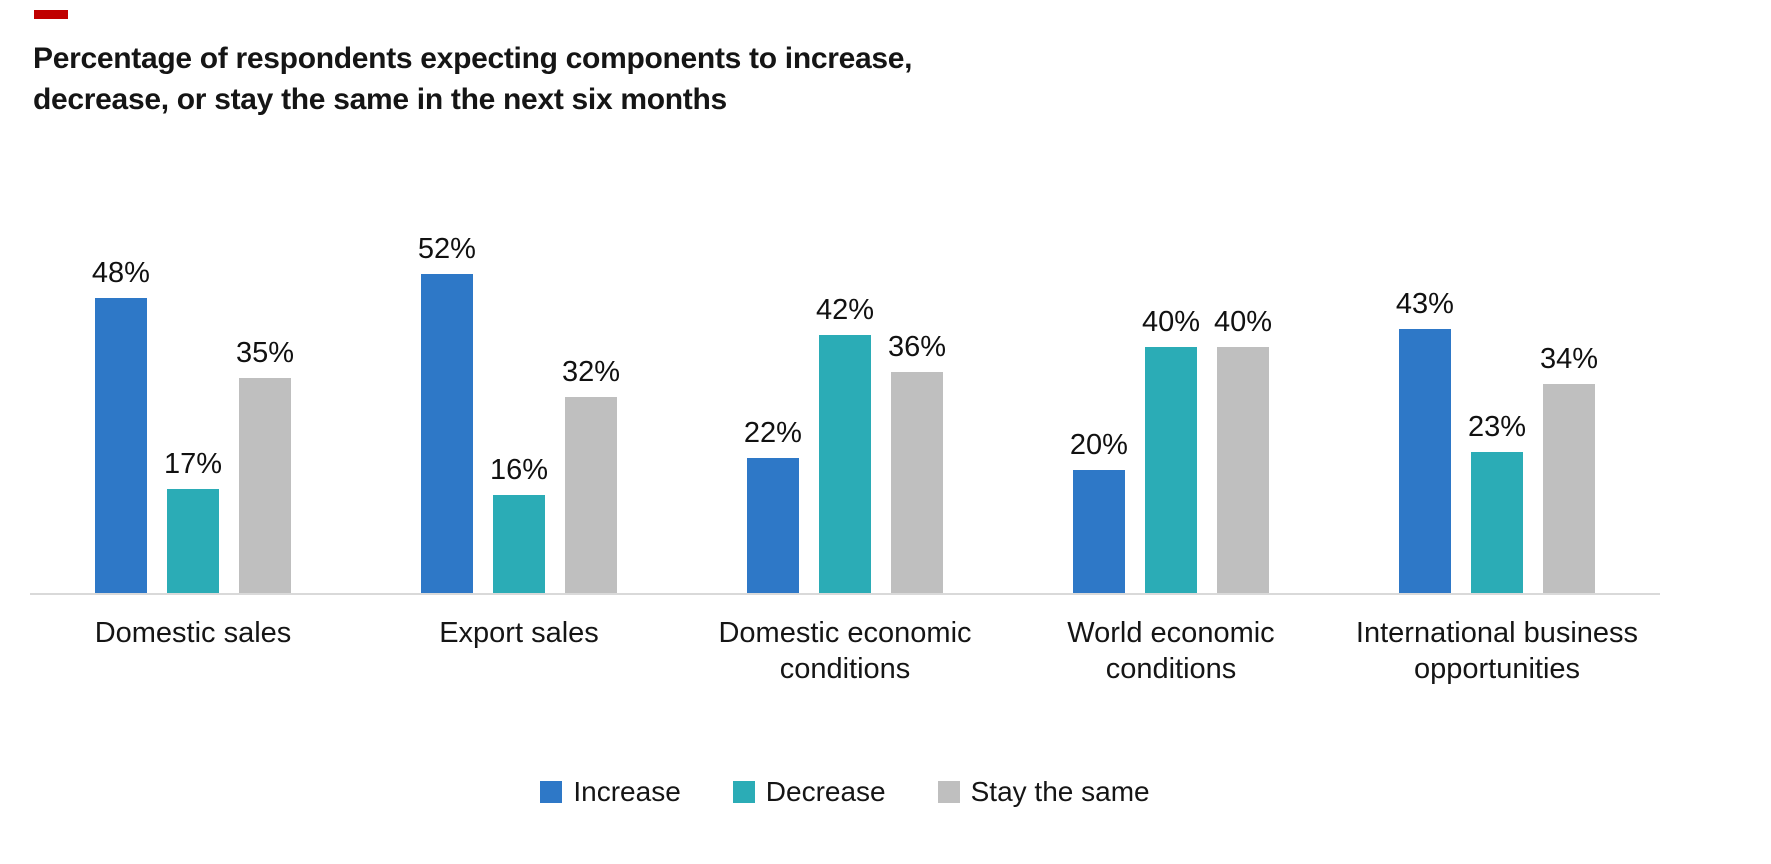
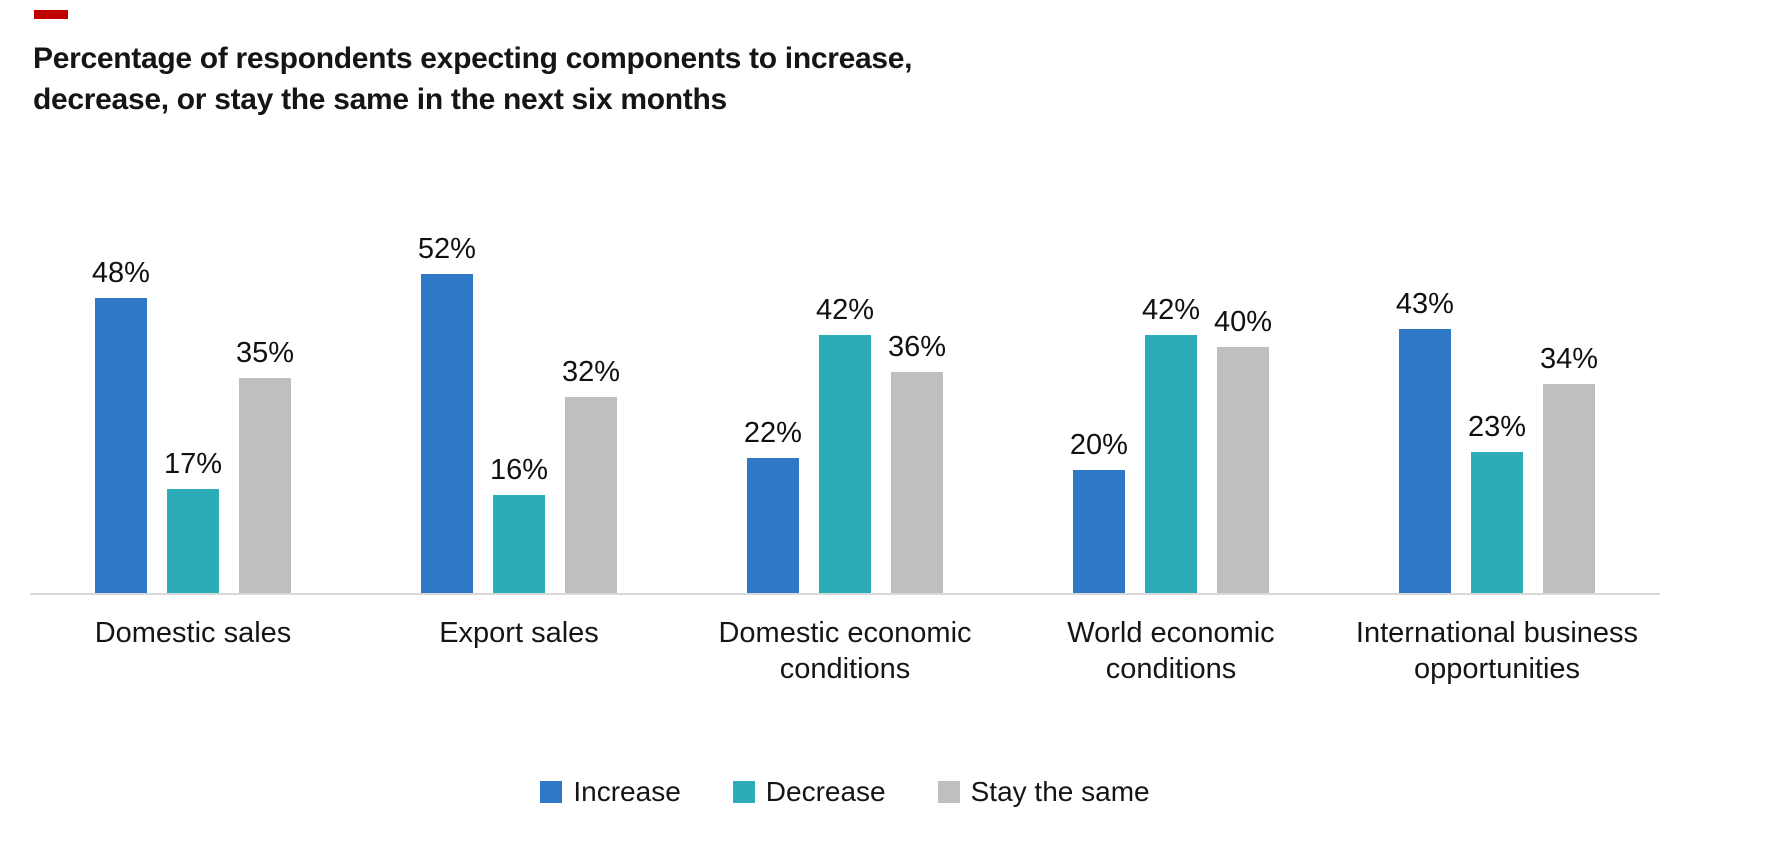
Decrease/World economic conditions: 40% -> 42%
